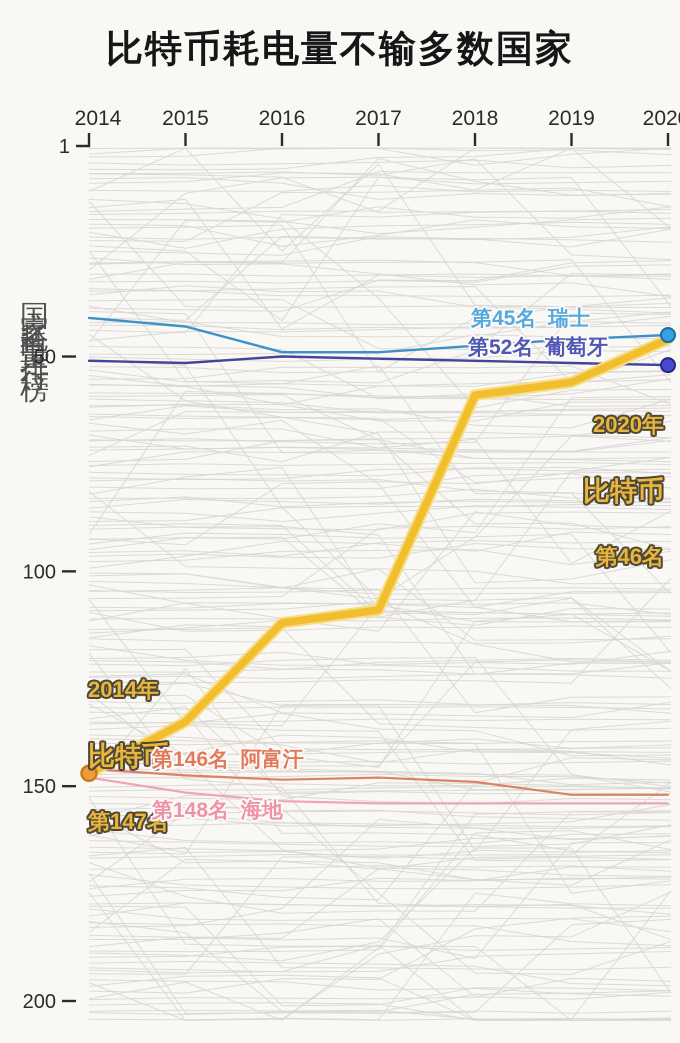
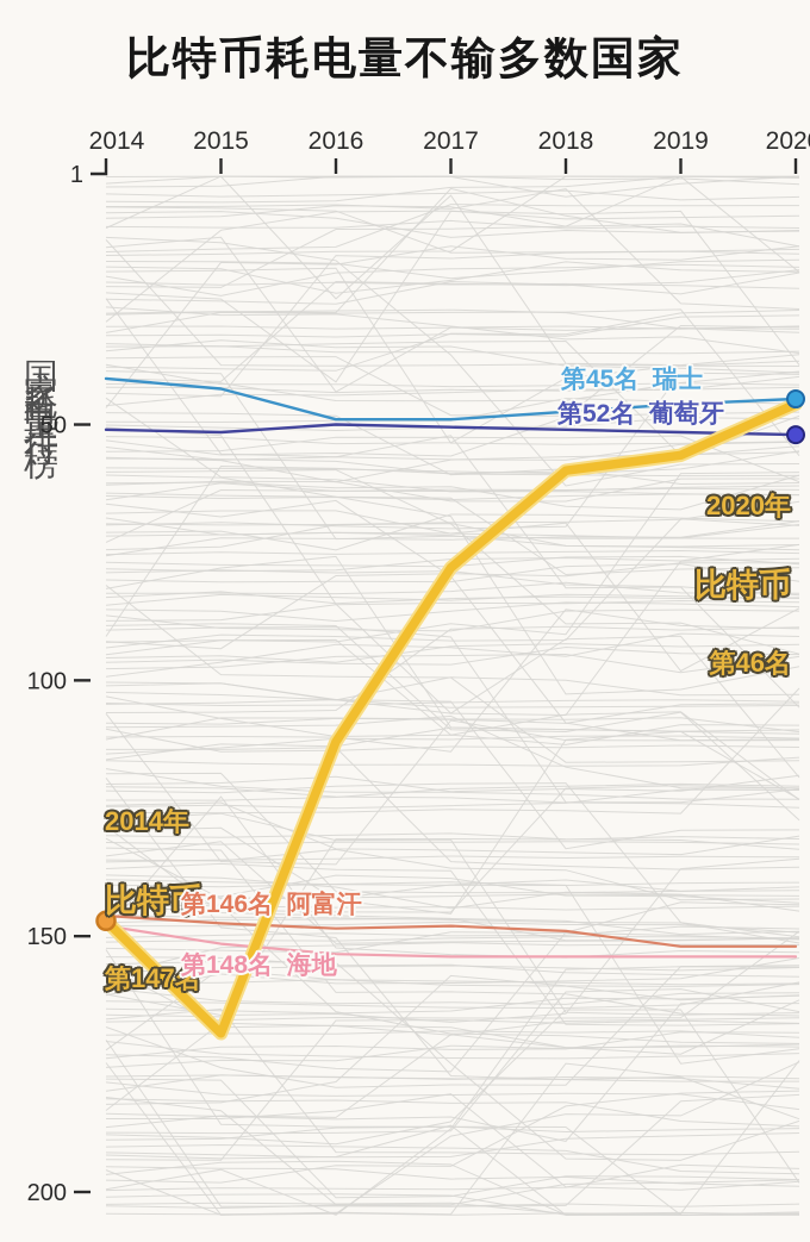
比特币/2015: 135 -> 169
比特币/2017: 109 -> 78
